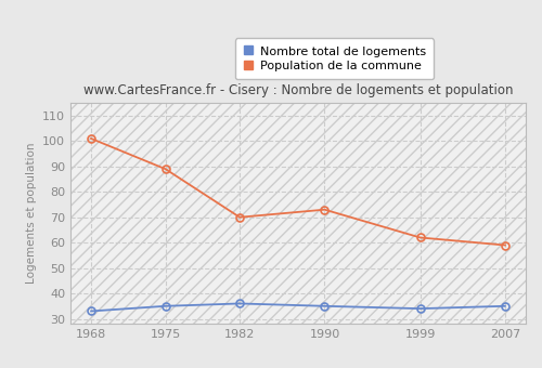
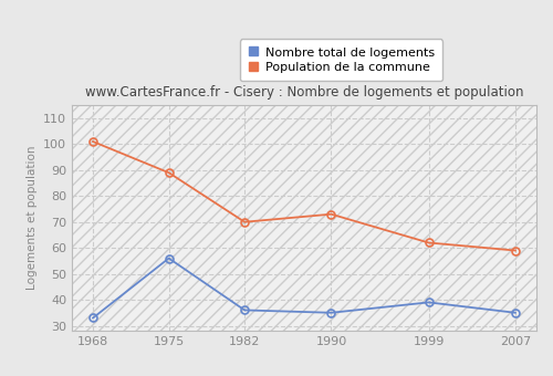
Nombre total de logements/1975: 35 -> 56
Nombre total de logements/1999: 34 -> 39
